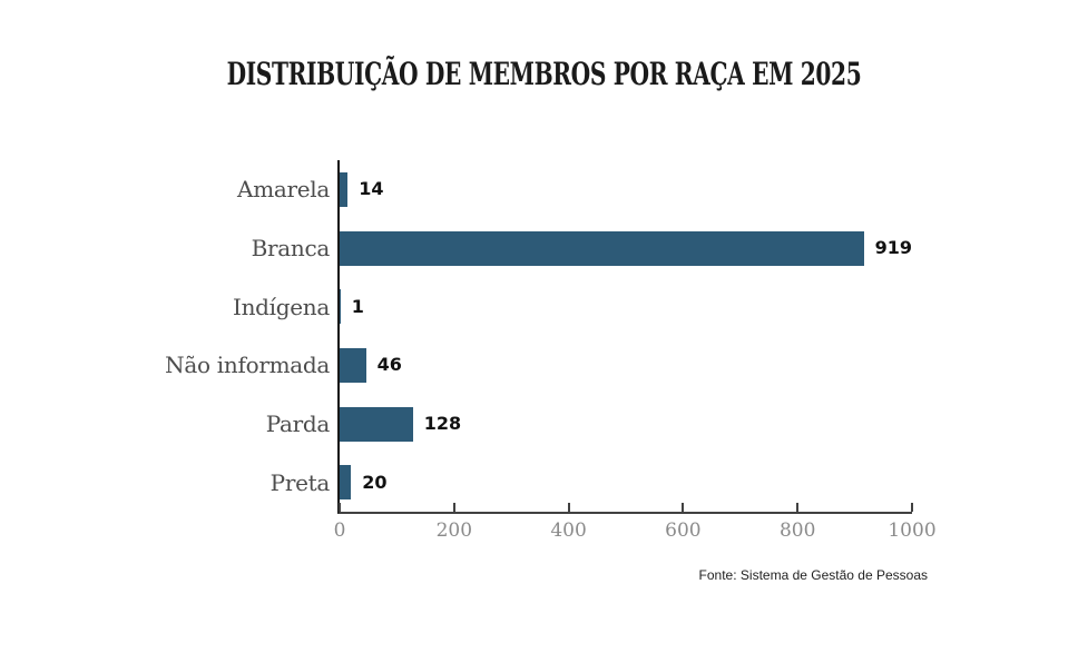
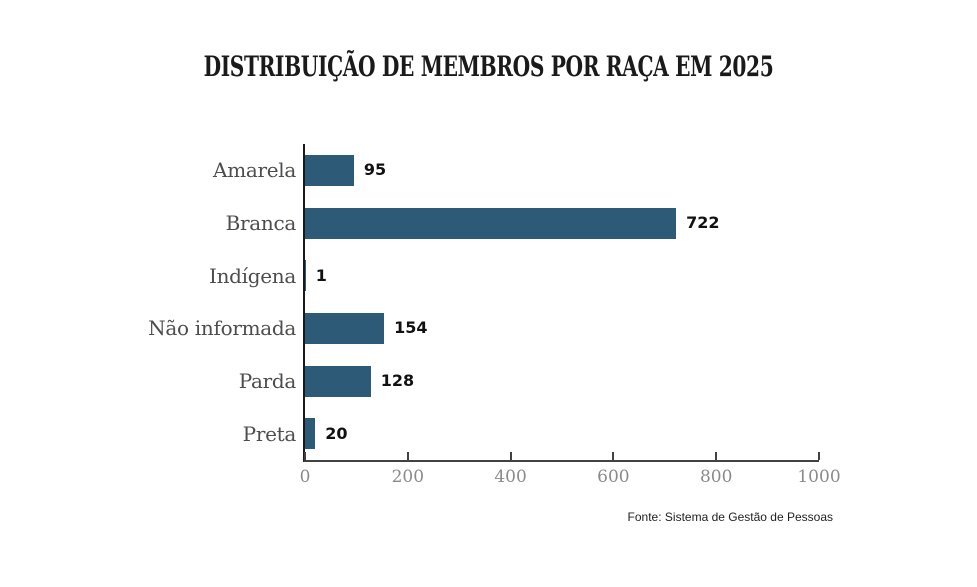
Amarela: 14 -> 95
Branca: 919 -> 722
Não informada: 46 -> 154
